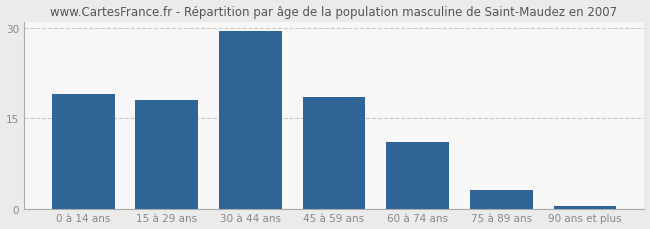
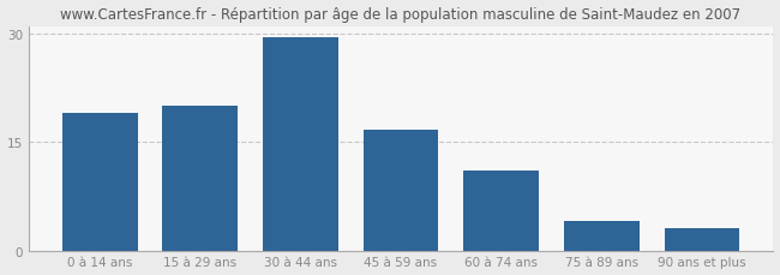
15 à 29 ans: 18.0 -> 20.0
45 à 59 ans: 18.5 -> 16.6
75 à 89 ans: 3.0 -> 4.0
90 ans et plus: 0.5 -> 3.0
